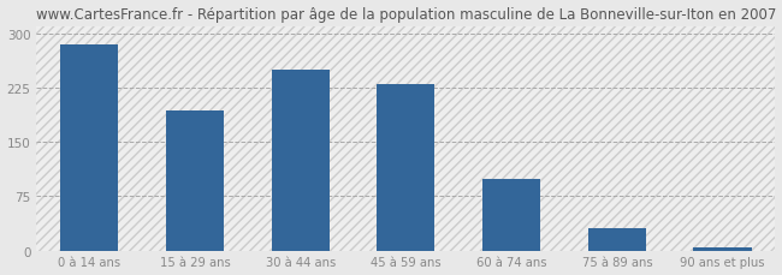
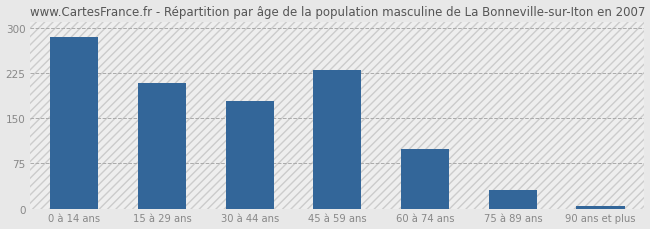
15 à 29 ans: 193 -> 208
30 à 44 ans: 249 -> 178
